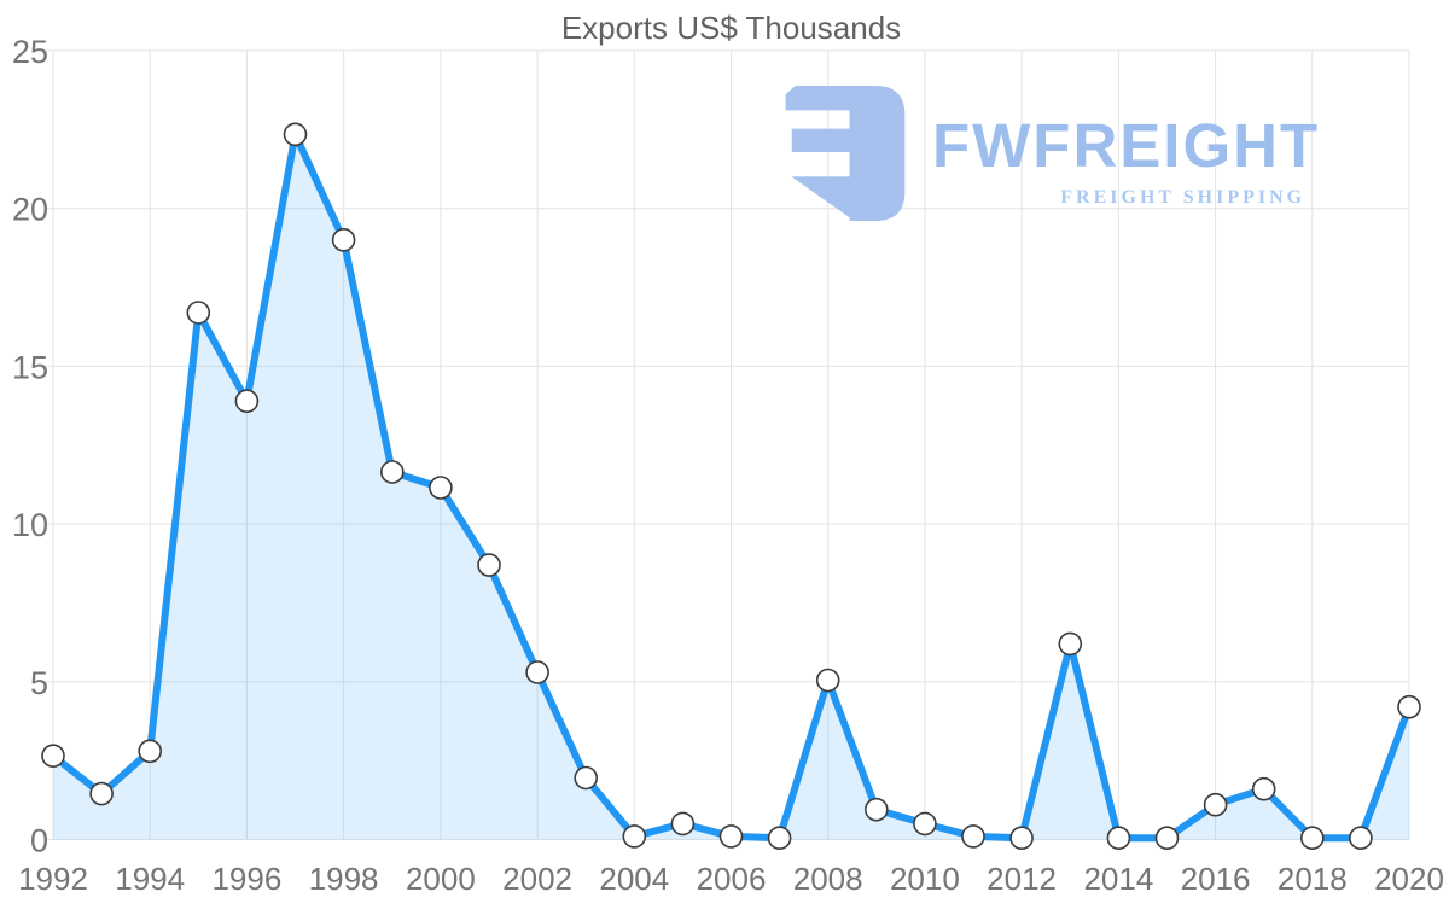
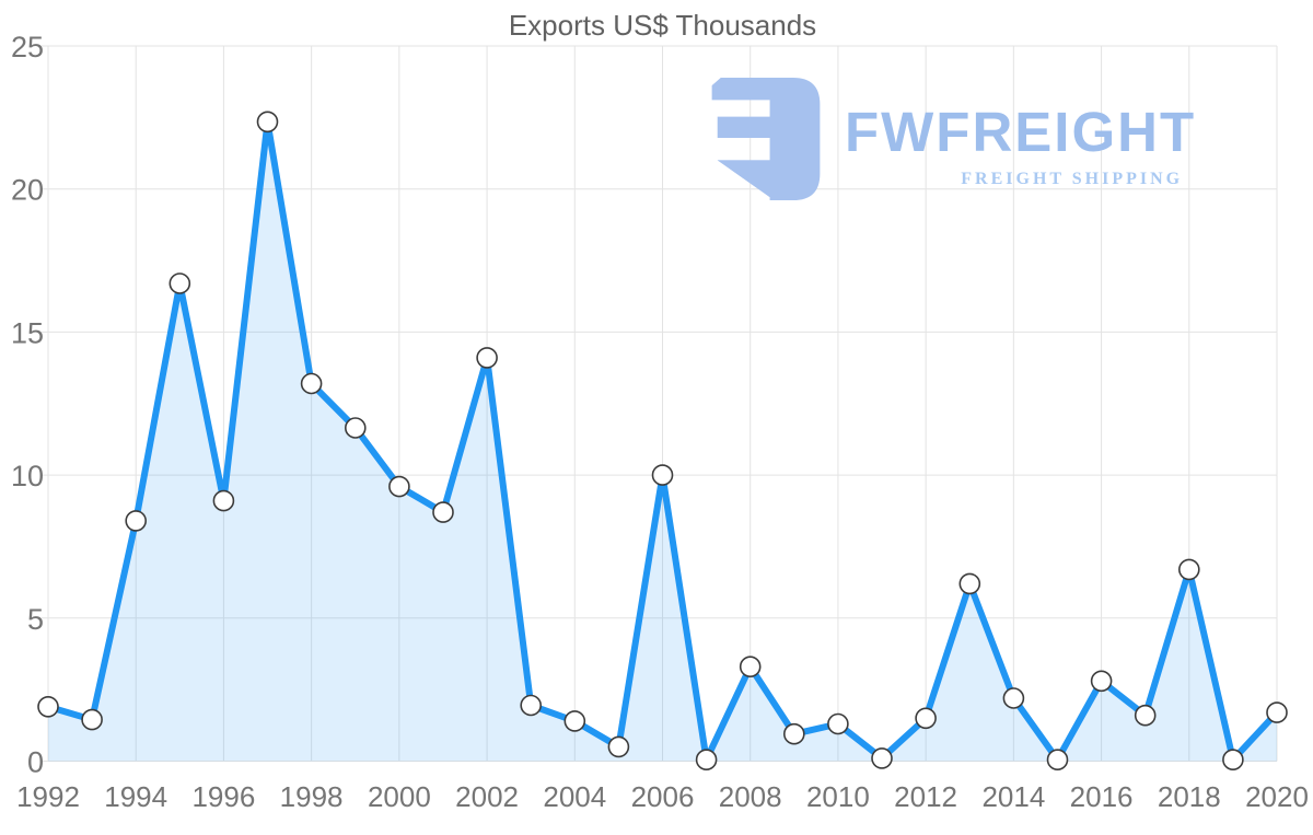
1992: 2.6 -> 1.9
1994: 2.8 -> 8.4
1996: 13.9 -> 9.1
1998: 19.0 -> 13.2
2000: 11.2 -> 9.6
2002: 5.3 -> 14.1
2004: 0.1 -> 1.4
2006: 0.1 -> 10.0
2008: 5.0 -> 3.3
2010: 0.5 -> 1.3
2012: 0.1 -> 1.5
2014: 0.1 -> 2.2
2016: 1.1 -> 2.8
2018: 0.1 -> 6.7
2020: 4.2 -> 1.7
